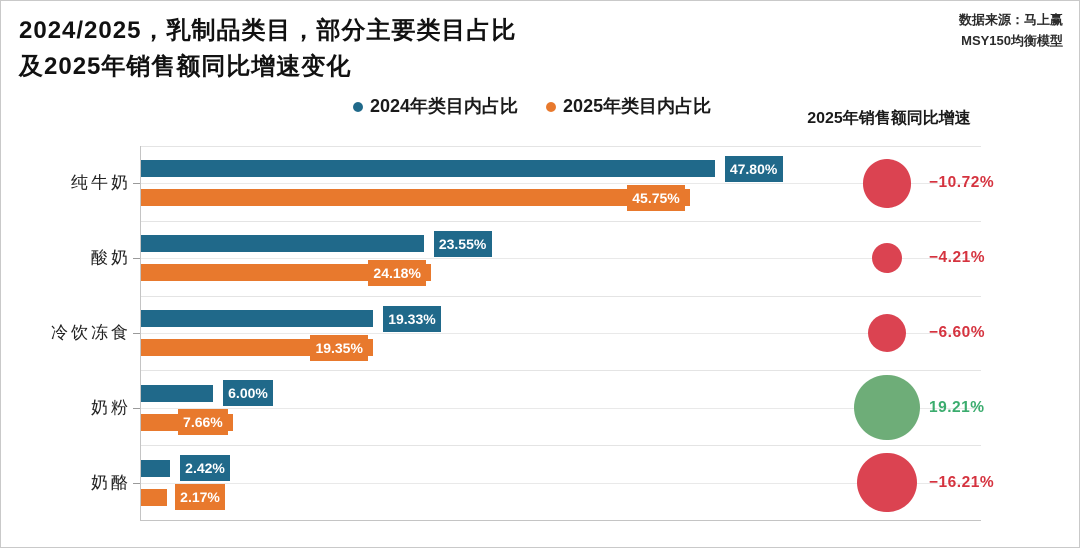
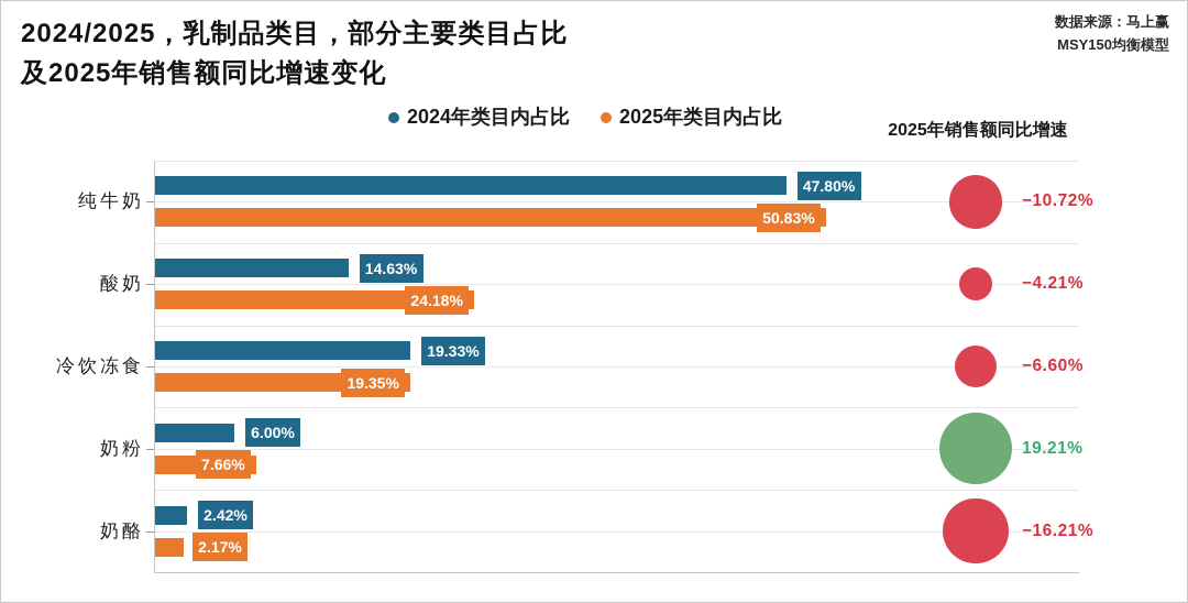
2025年类目内占比/纯牛奶: 45.75% -> 50.83%
2024年类目内占比/酸奶: 23.55% -> 14.63%
